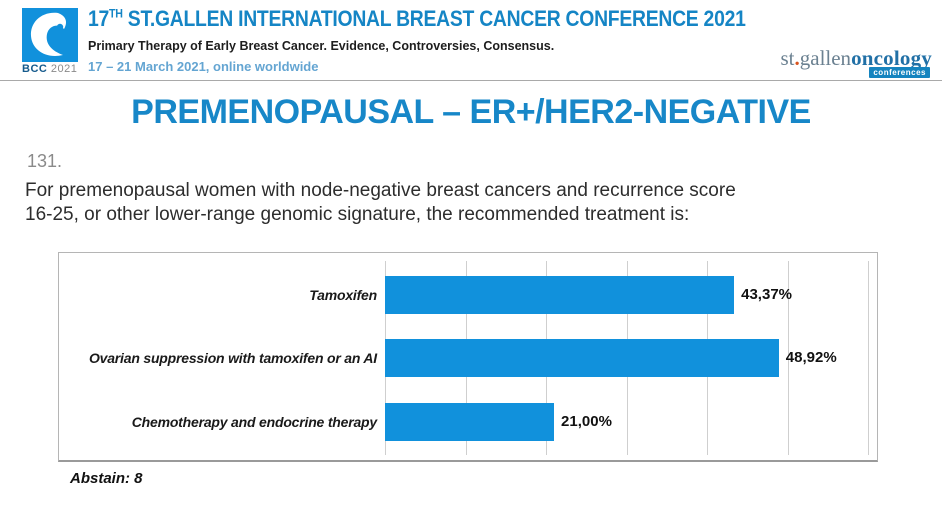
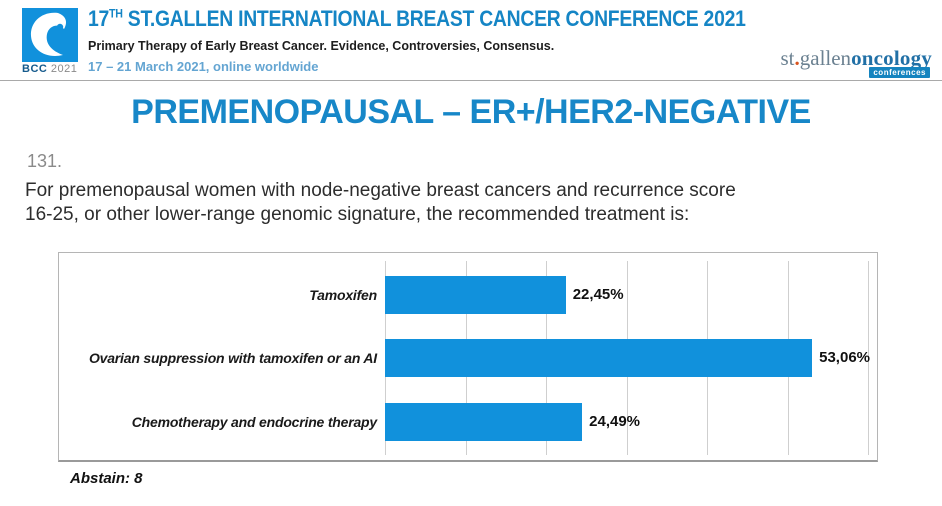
Tamoxifen: 43,37% -> 22,45%
Ovarian suppression with tamoxifen or an AI: 48,92% -> 53,06%
Chemotherapy and endocrine therapy: 21,00% -> 24,49%
